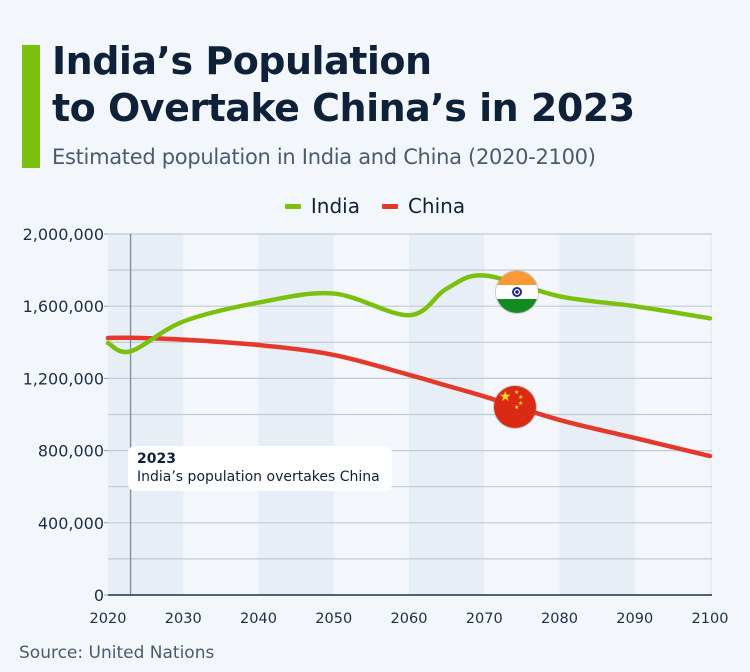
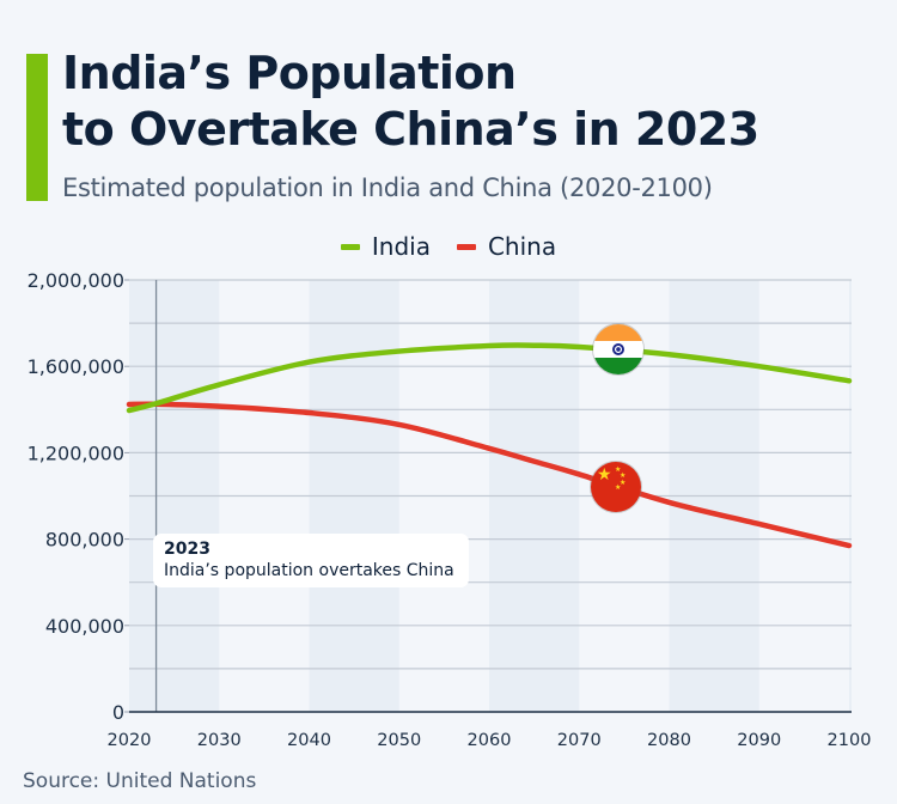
India/2023: 1350000 -> 1430000
India/2060: 1550000 -> 1700000
India/2070: 1770000 -> 1690000
